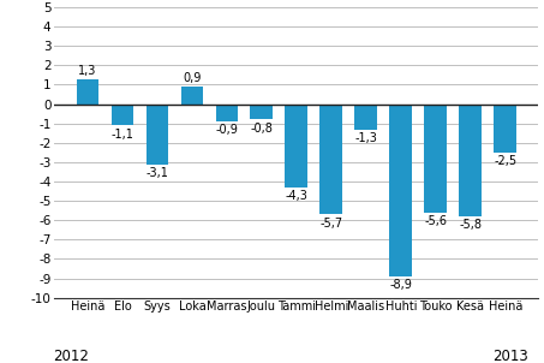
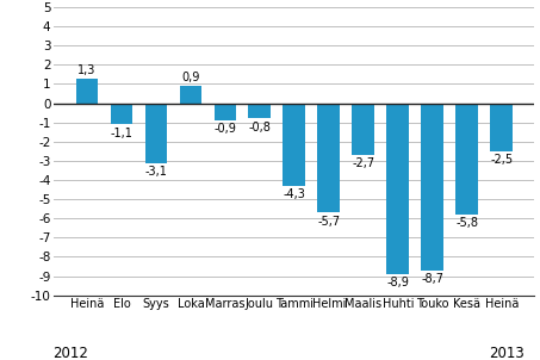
Maalis: -1,3 -> -2,7
Touko: -5,6 -> -8,7
